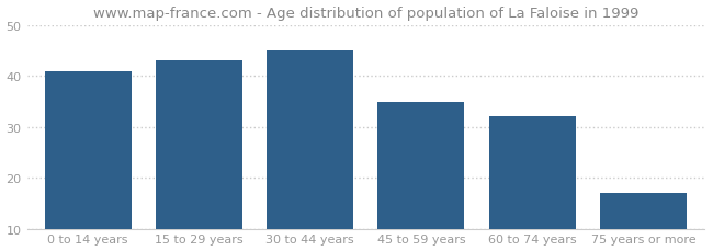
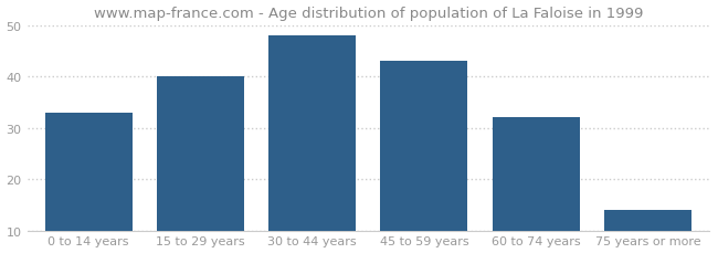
0 to 14 years: 41 -> 33
15 to 29 years: 43 -> 40
30 to 44 years: 45 -> 48
45 to 59 years: 35 -> 43
75 years or more: 17 -> 14
